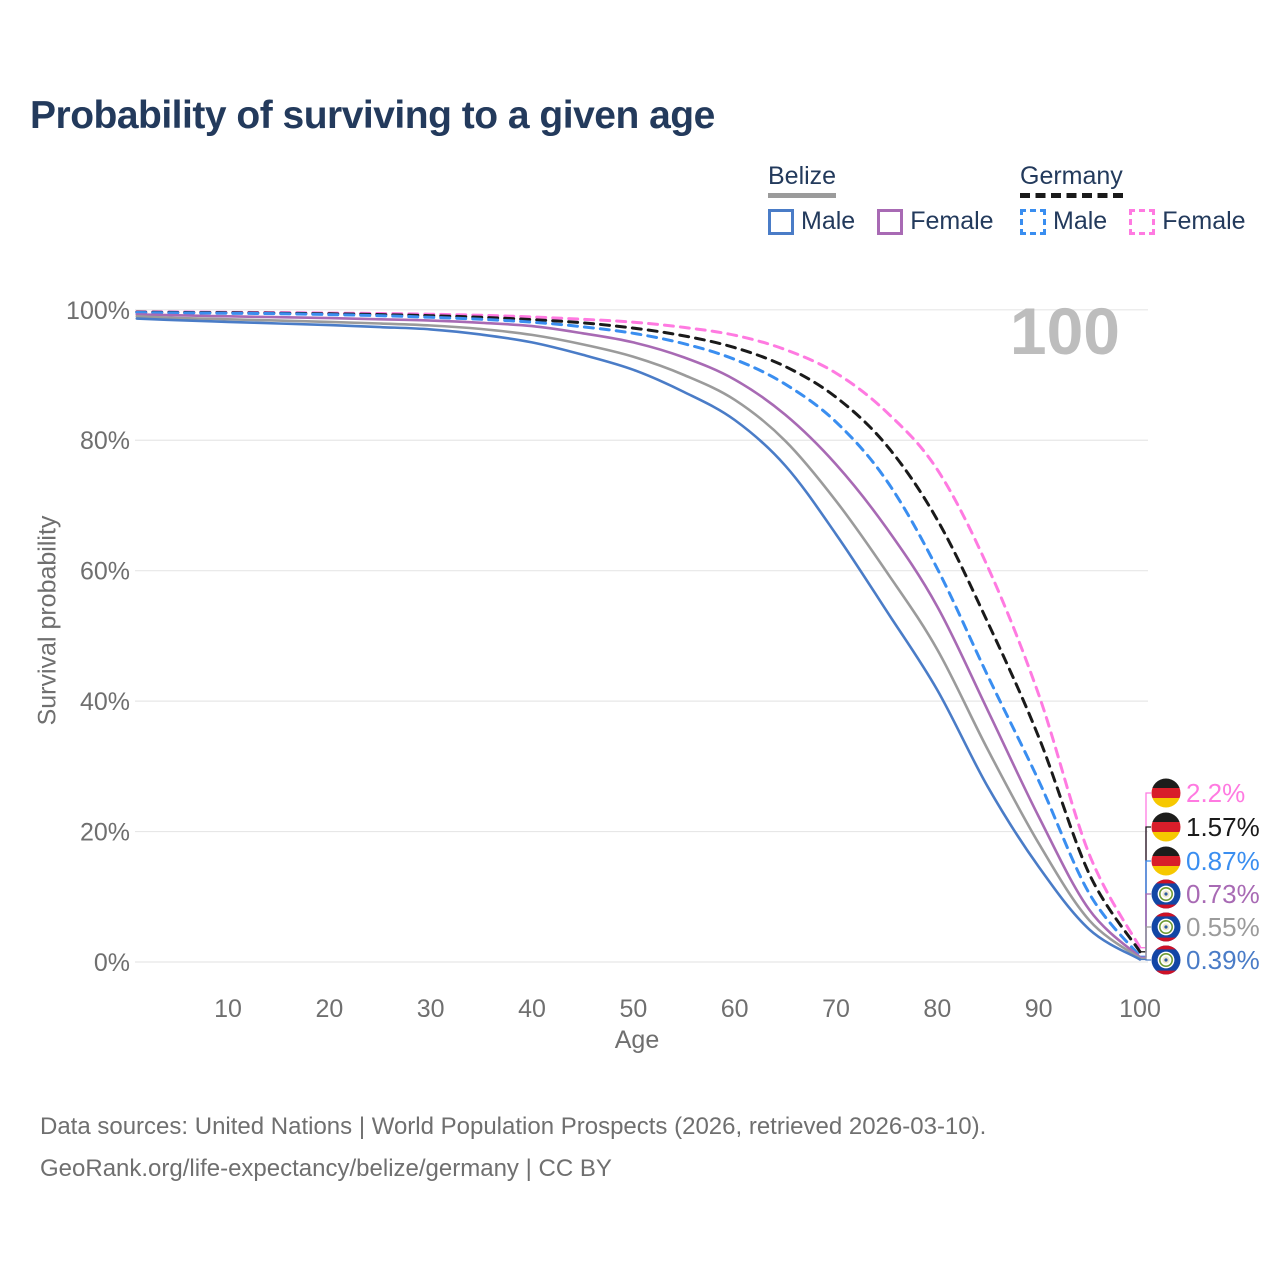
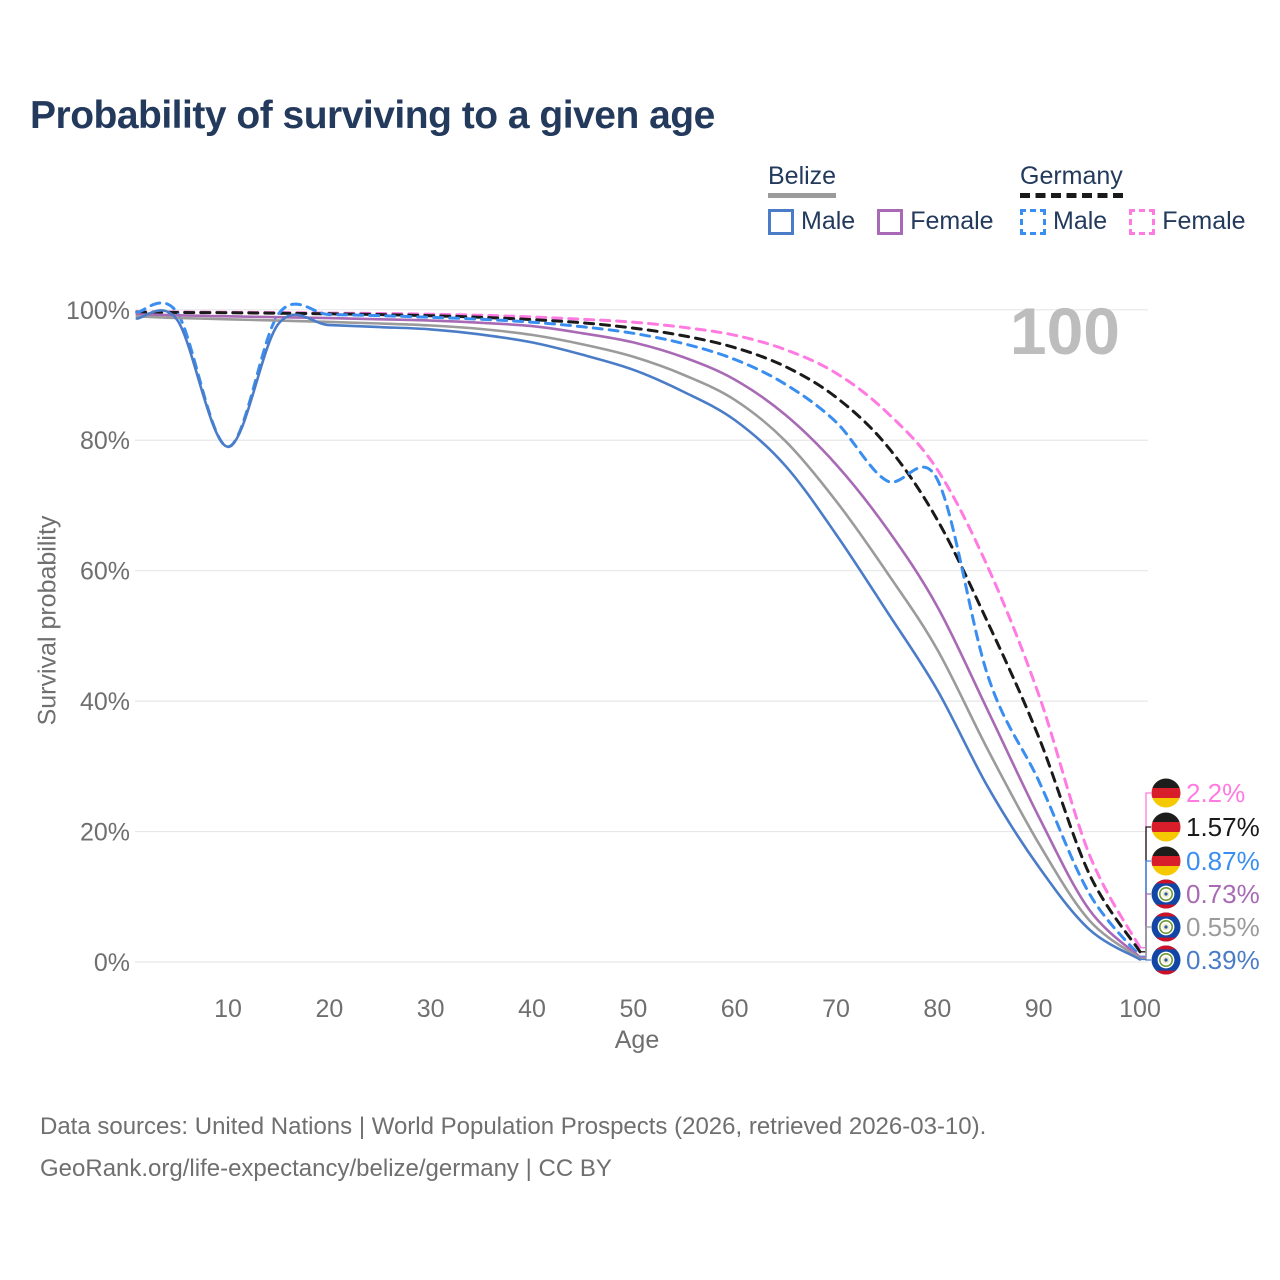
Germany Male/10: 99% -> 79%
Belize Male/10: 98% -> 79%
Germany Male/80: 60% -> 74%
